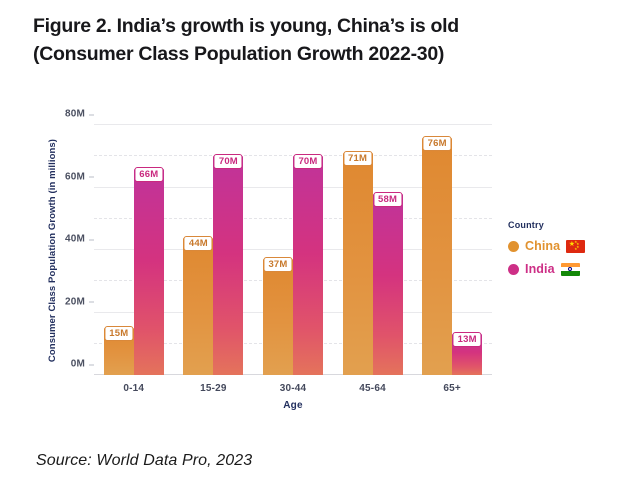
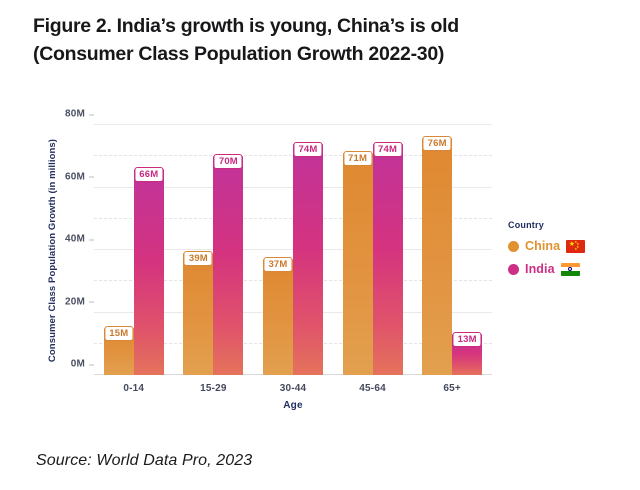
China/15-29: 44M -> 39M
India/30-44: 70M -> 74M
India/45-64: 58M -> 74M
